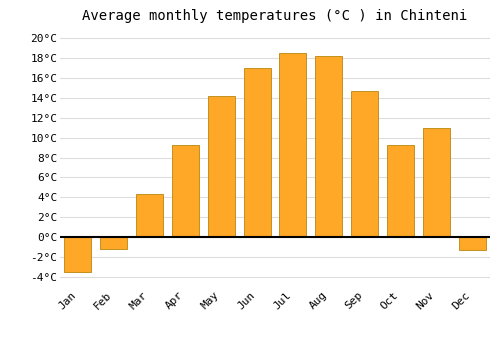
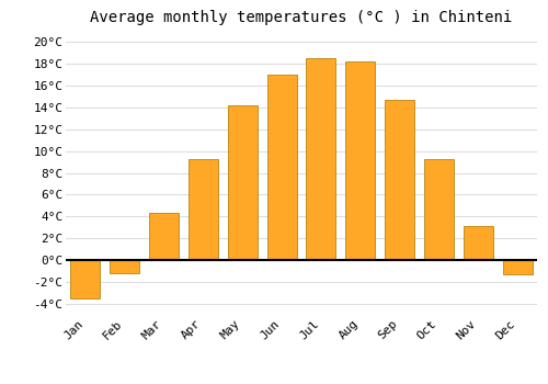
Nov: 11.0°C -> 3.1°C
